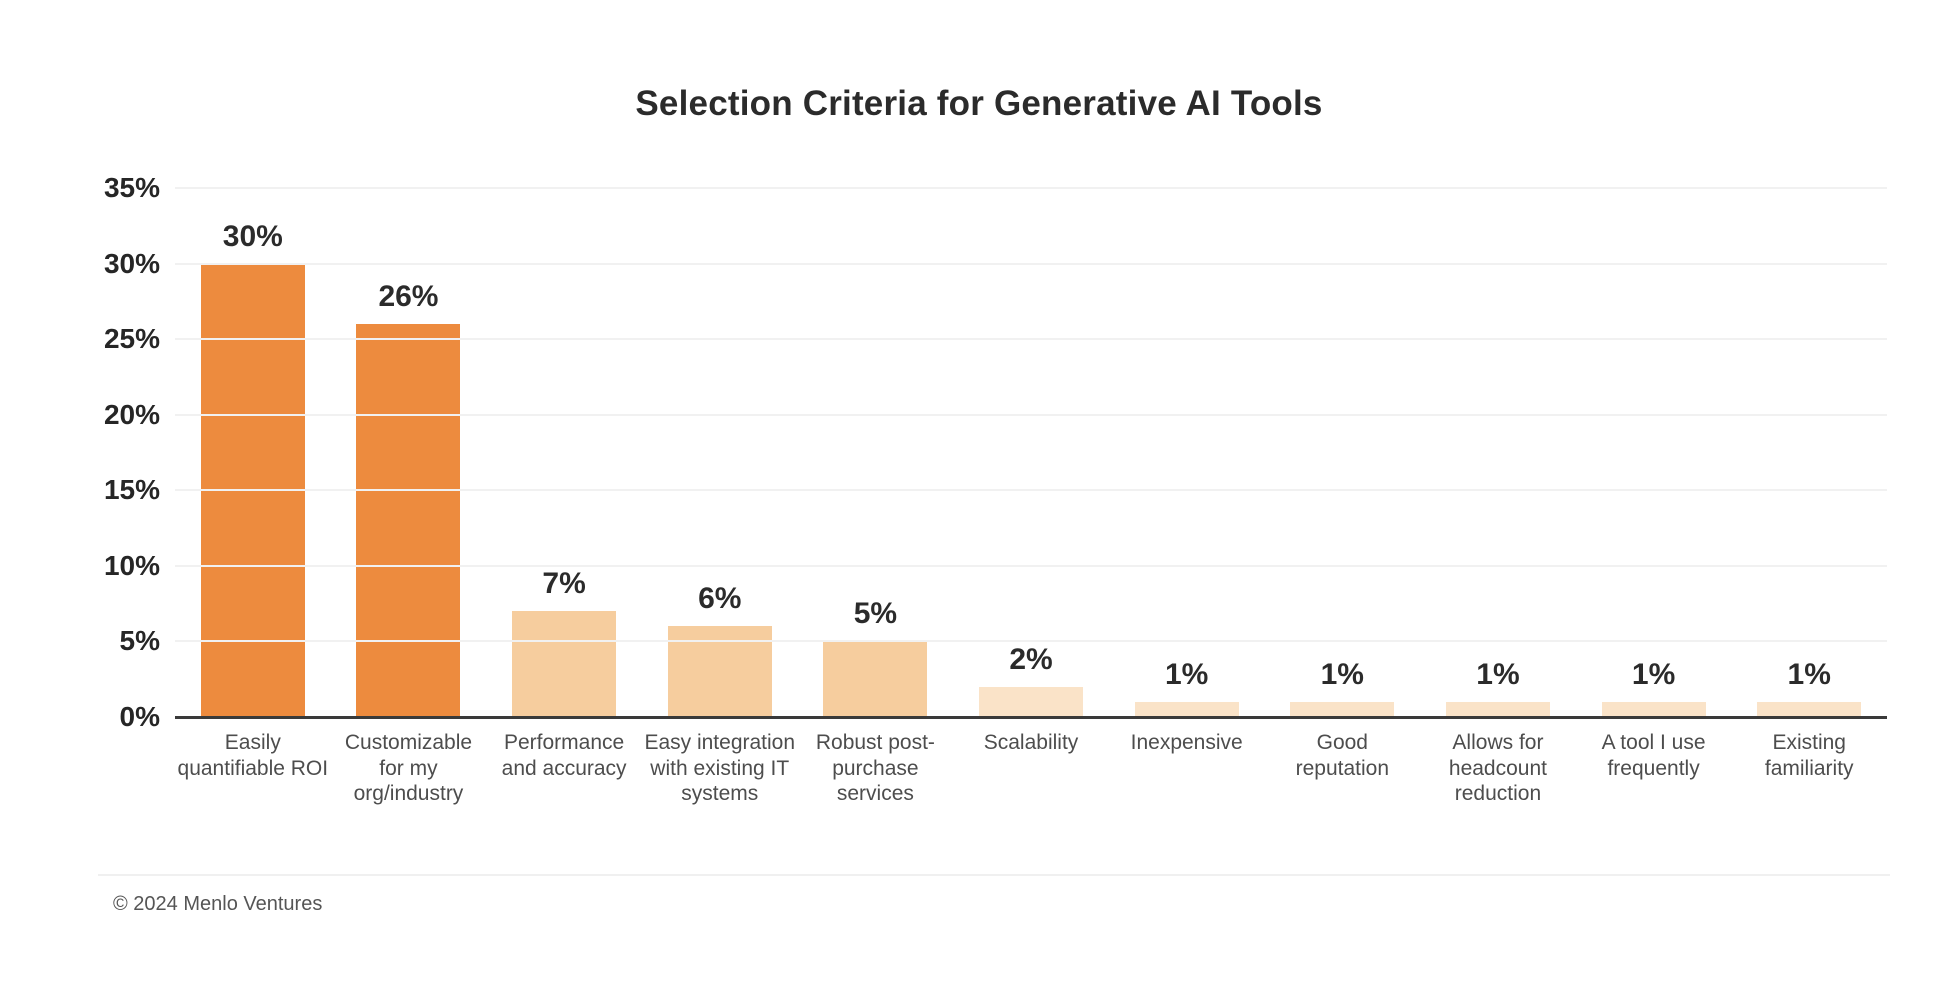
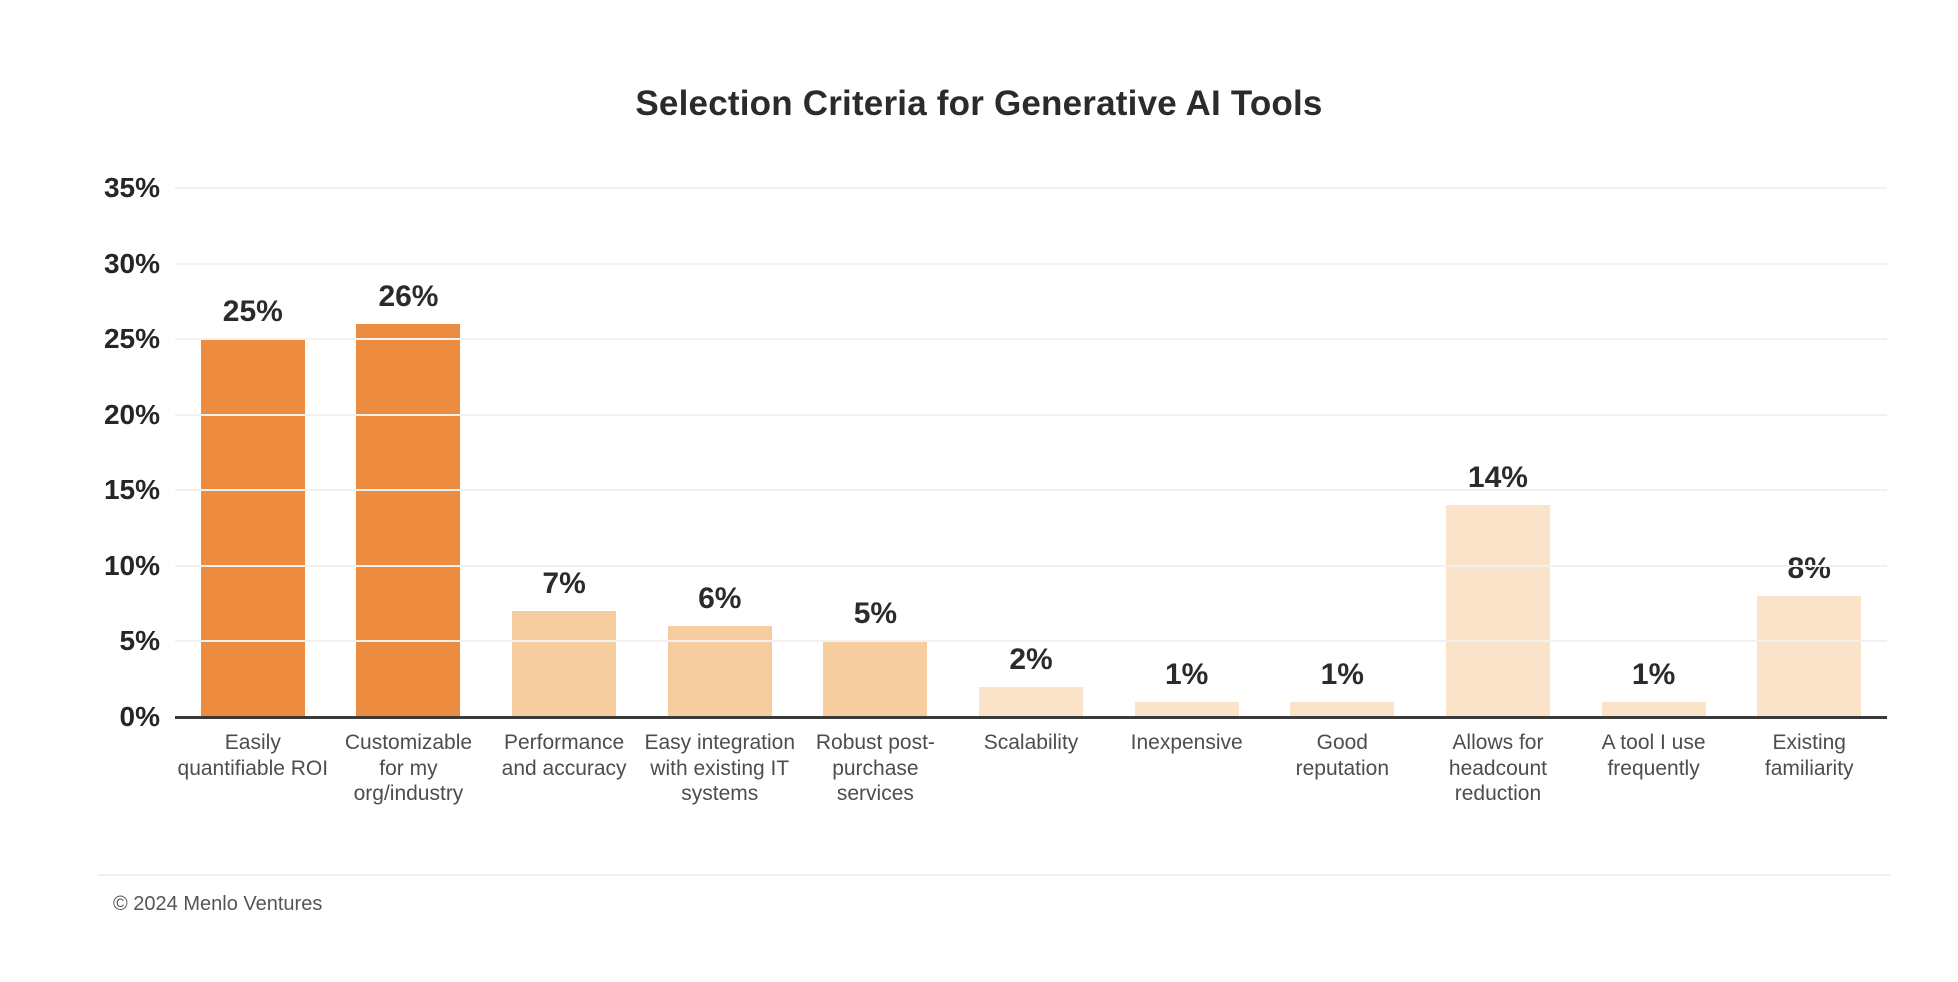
Easily quantifiable ROI: 30% -> 25%
Allows for headcount reduction: 1% -> 14%
Existing familiarity: 1% -> 8%
